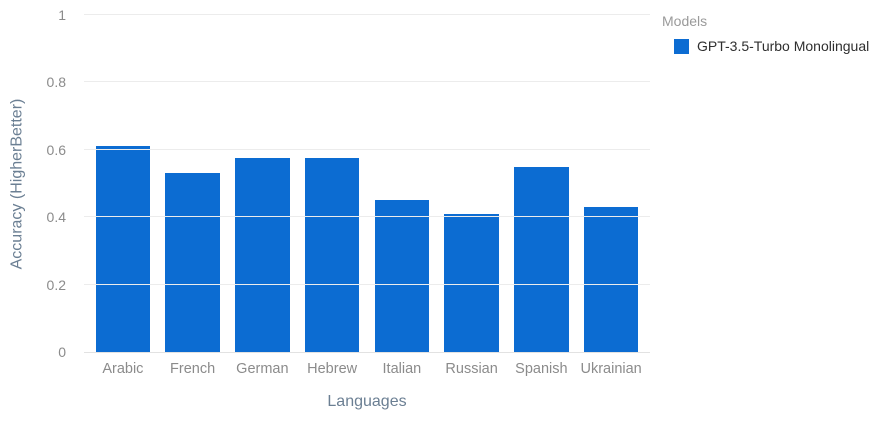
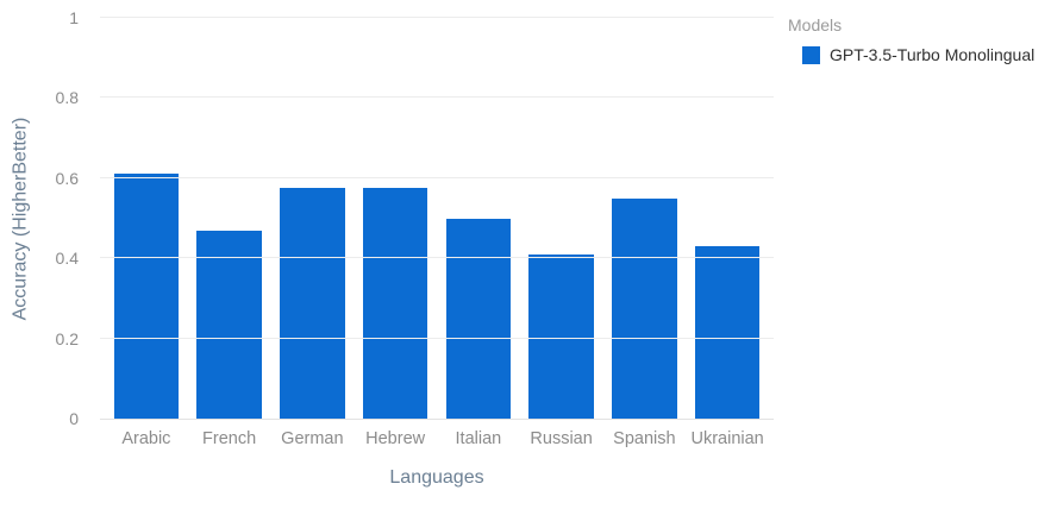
French: 0.53 -> 0.47
Italian: 0.45 -> 0.50
